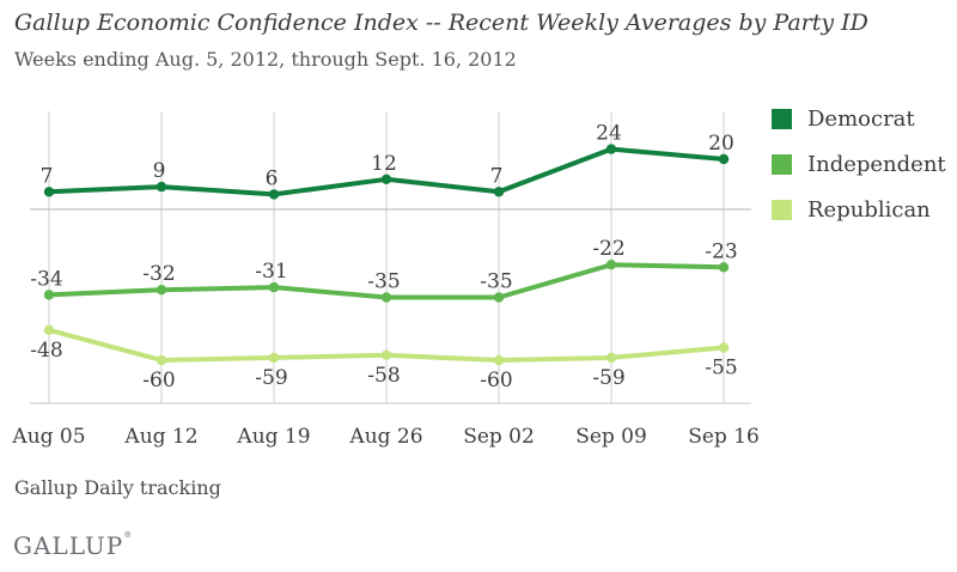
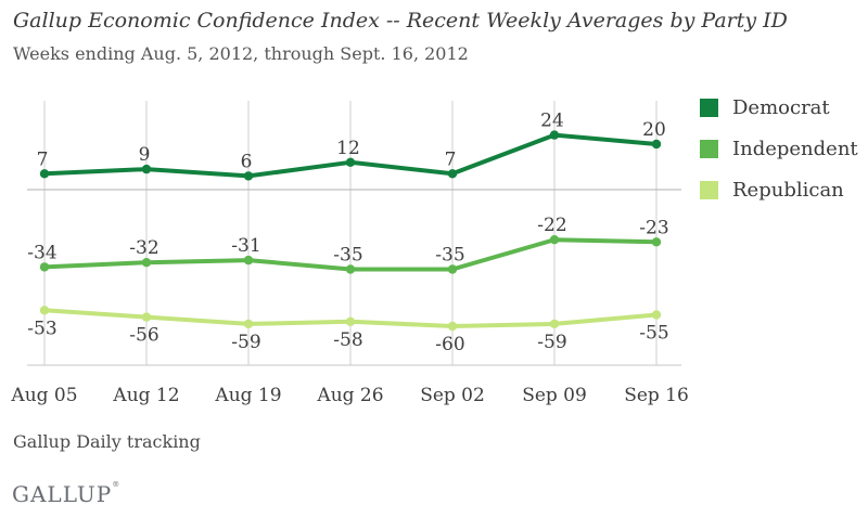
Republican/Aug 05: -48 -> -53
Republican/Aug 12: -60 -> -56
